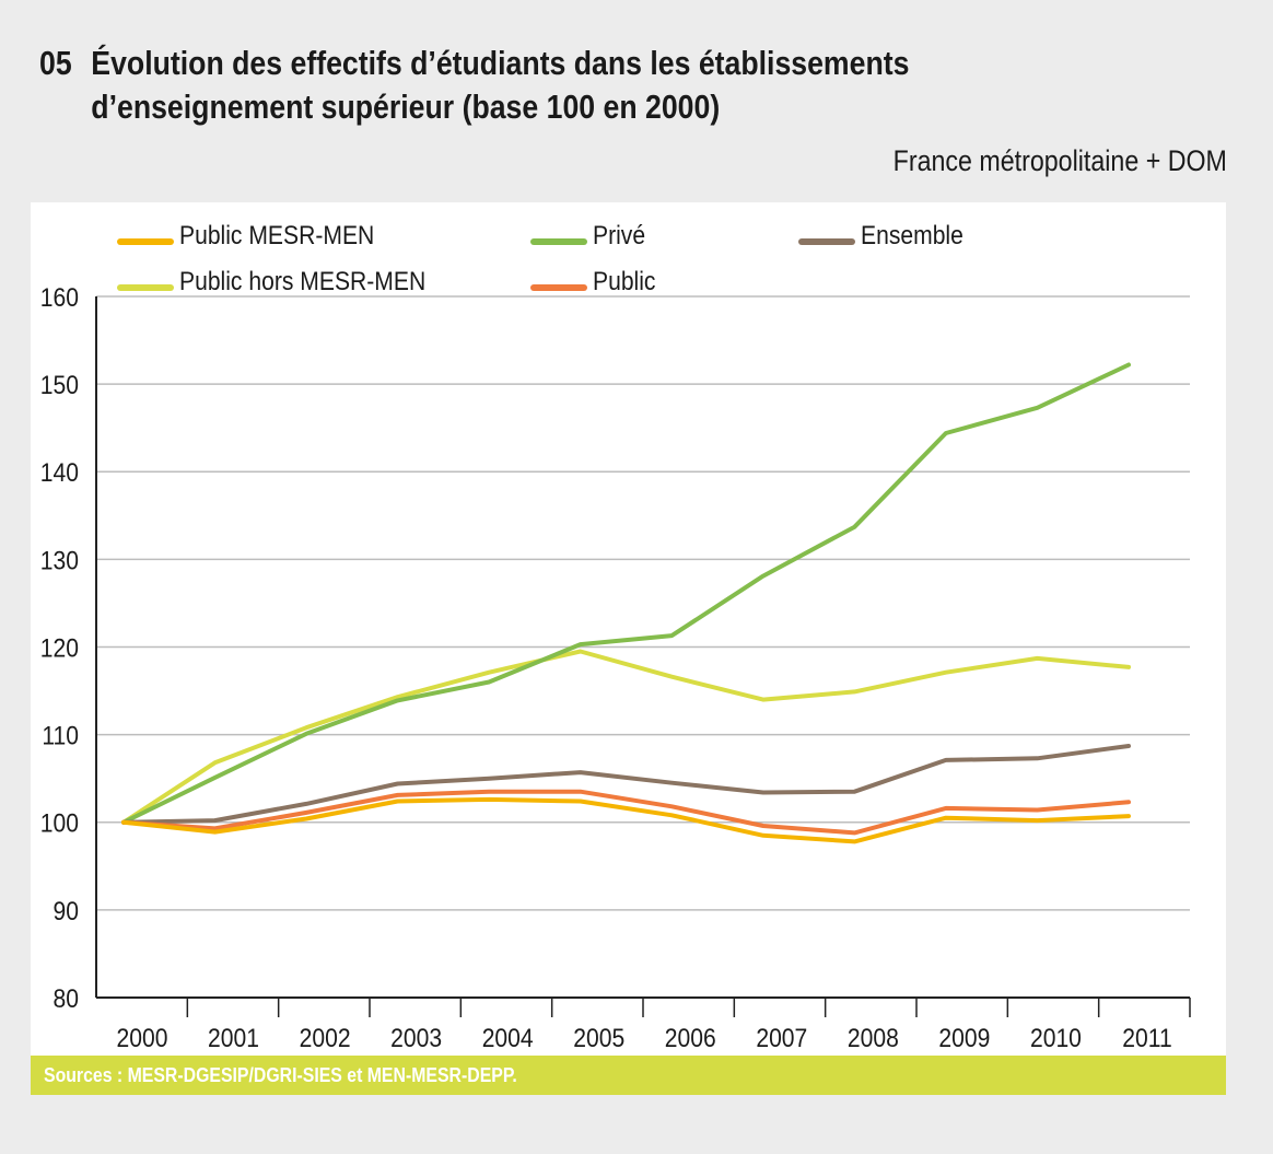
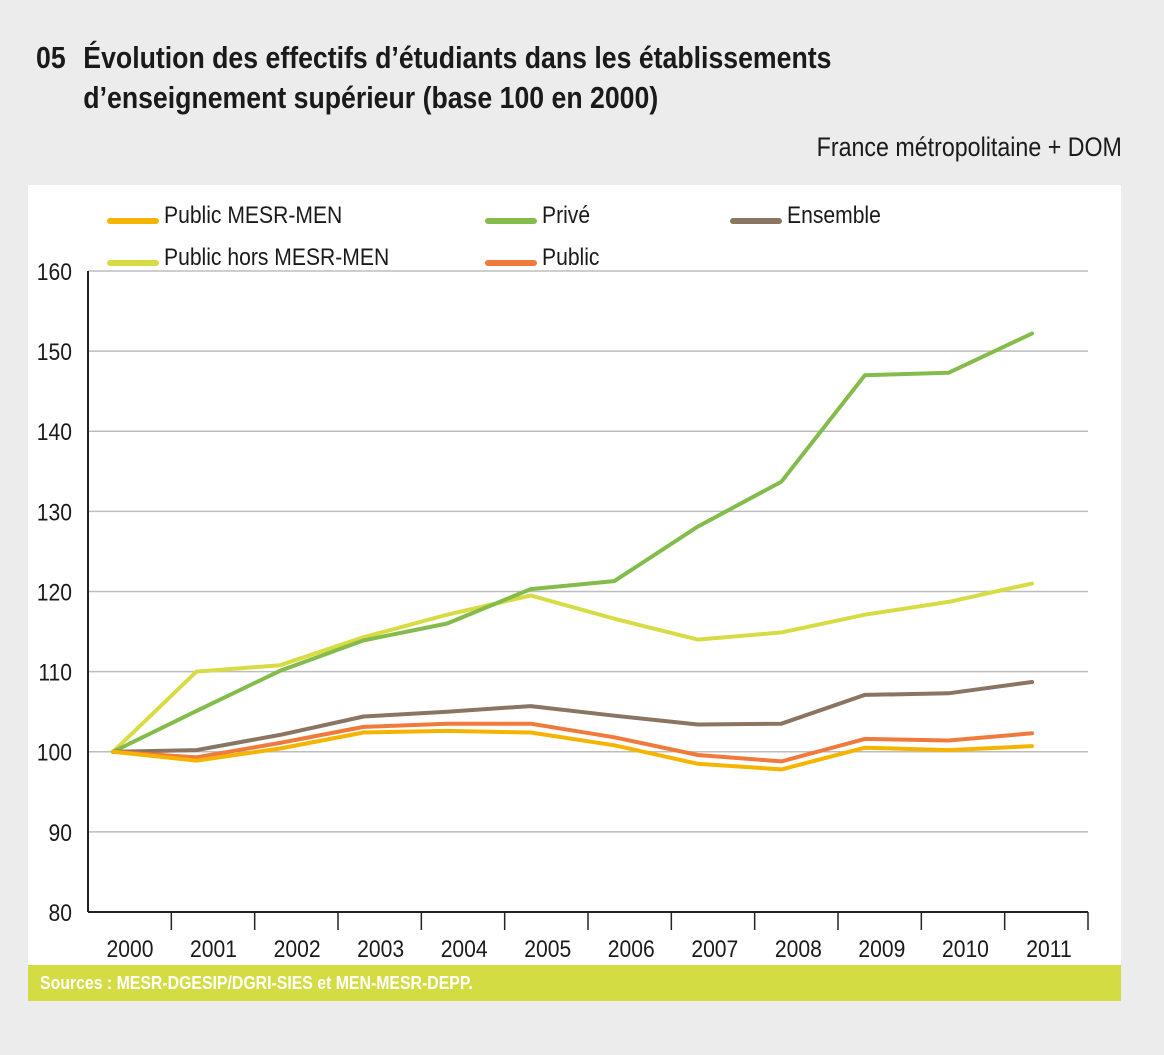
Public hors MESR-MEN/2001: 107 -> 110
Privé/2009: 144 -> 147
Public hors MESR-MEN/2011: 118 -> 121
